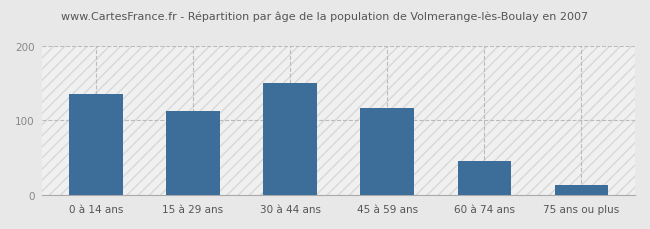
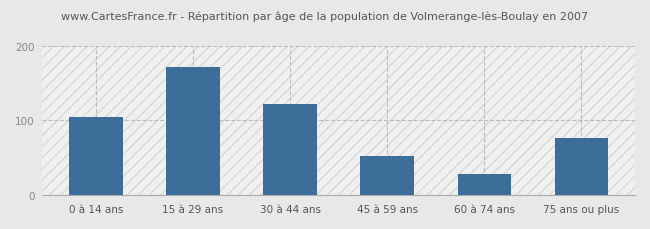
0 à 14 ans: 135 -> 104
15 à 29 ans: 113 -> 172
30 à 44 ans: 150 -> 122
45 à 59 ans: 116 -> 52
60 à 74 ans: 46 -> 28
75 ans ou plus: 14 -> 76
